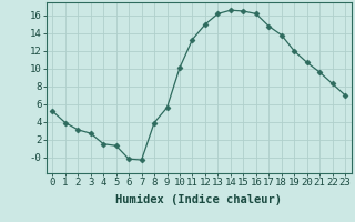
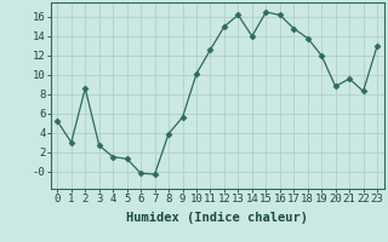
1: 3.9 -> 3.0
2: 3.1 -> 8.6
11: 13.3 -> 12.6
14: 16.6 -> 14.0
20: 10.7 -> 8.8
23: 7.0 -> 13.0
